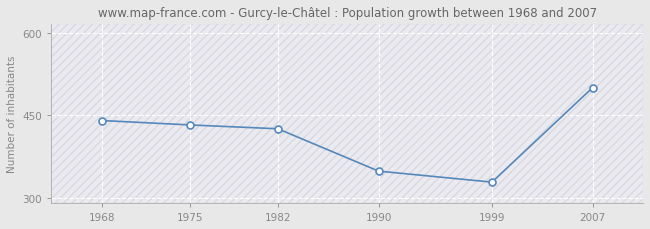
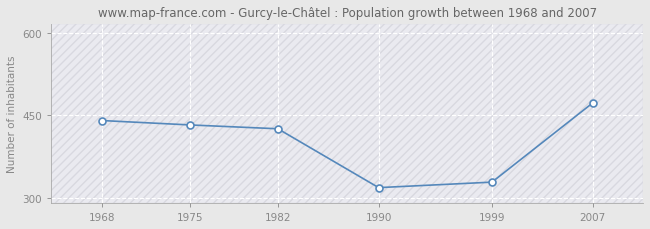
1990: 348 -> 318
2007: 500 -> 472
